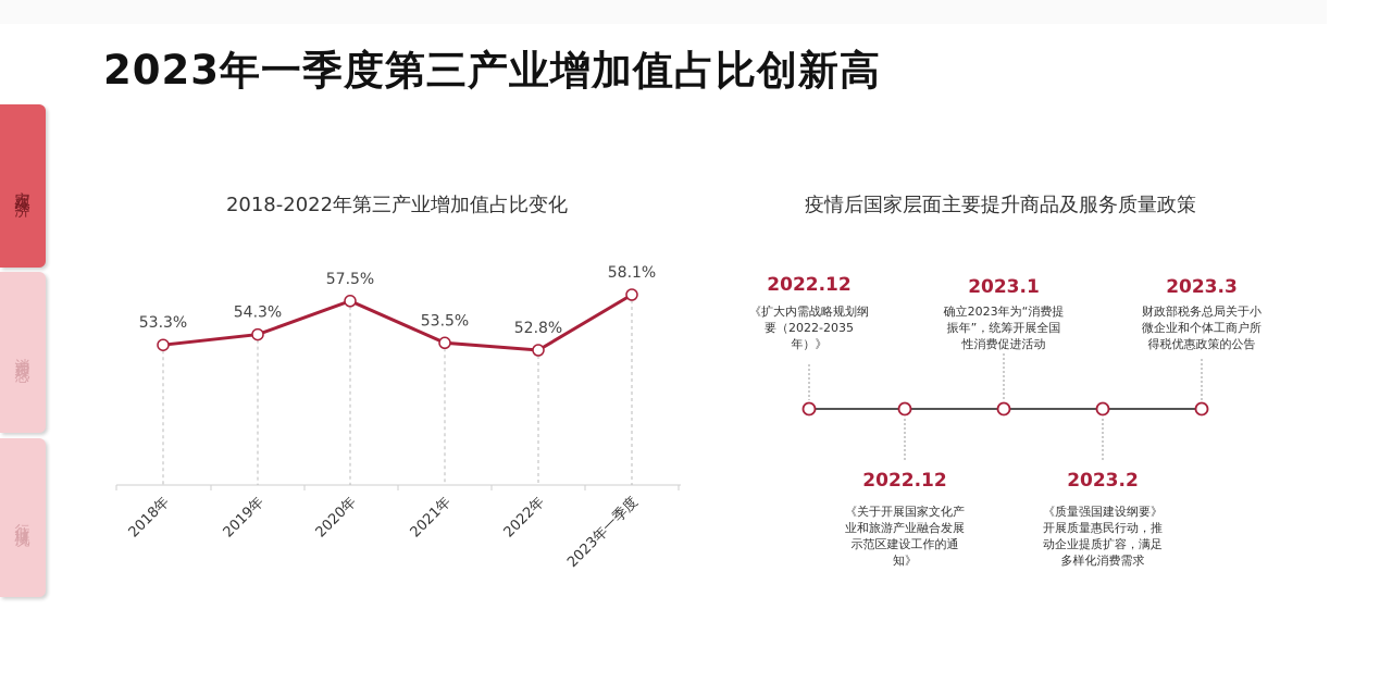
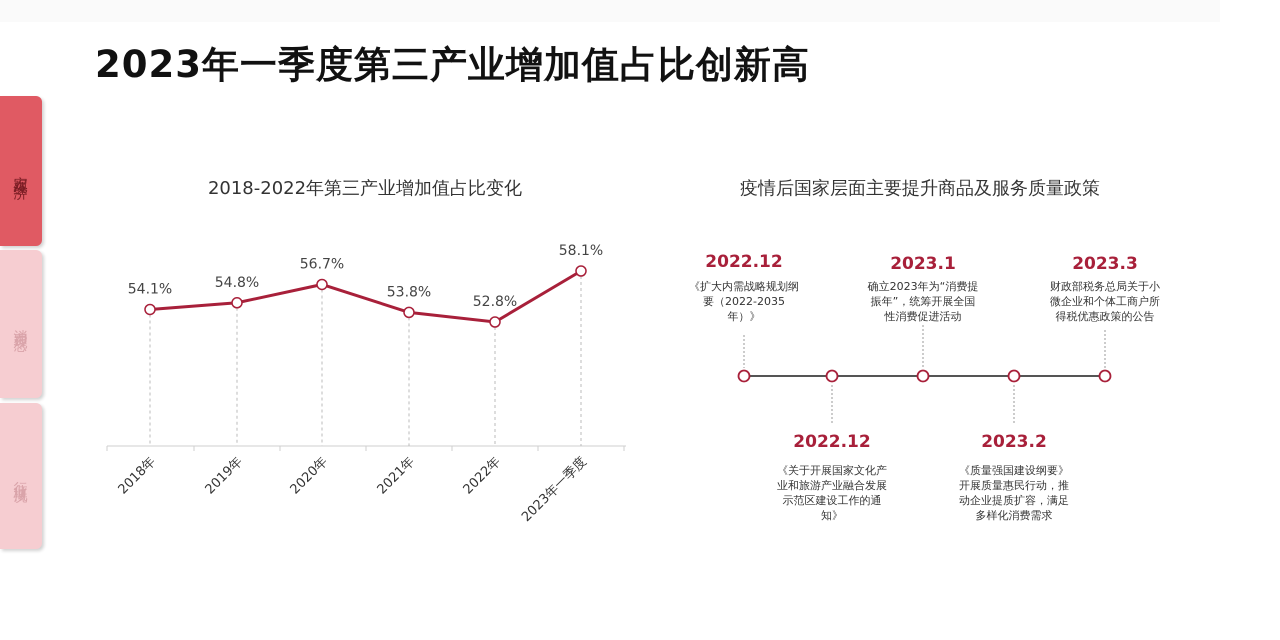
2018年: 53.3% -> 54.1%
2019年: 54.3% -> 54.8%
2020年: 57.5% -> 56.7%
2021年: 53.5% -> 53.8%
